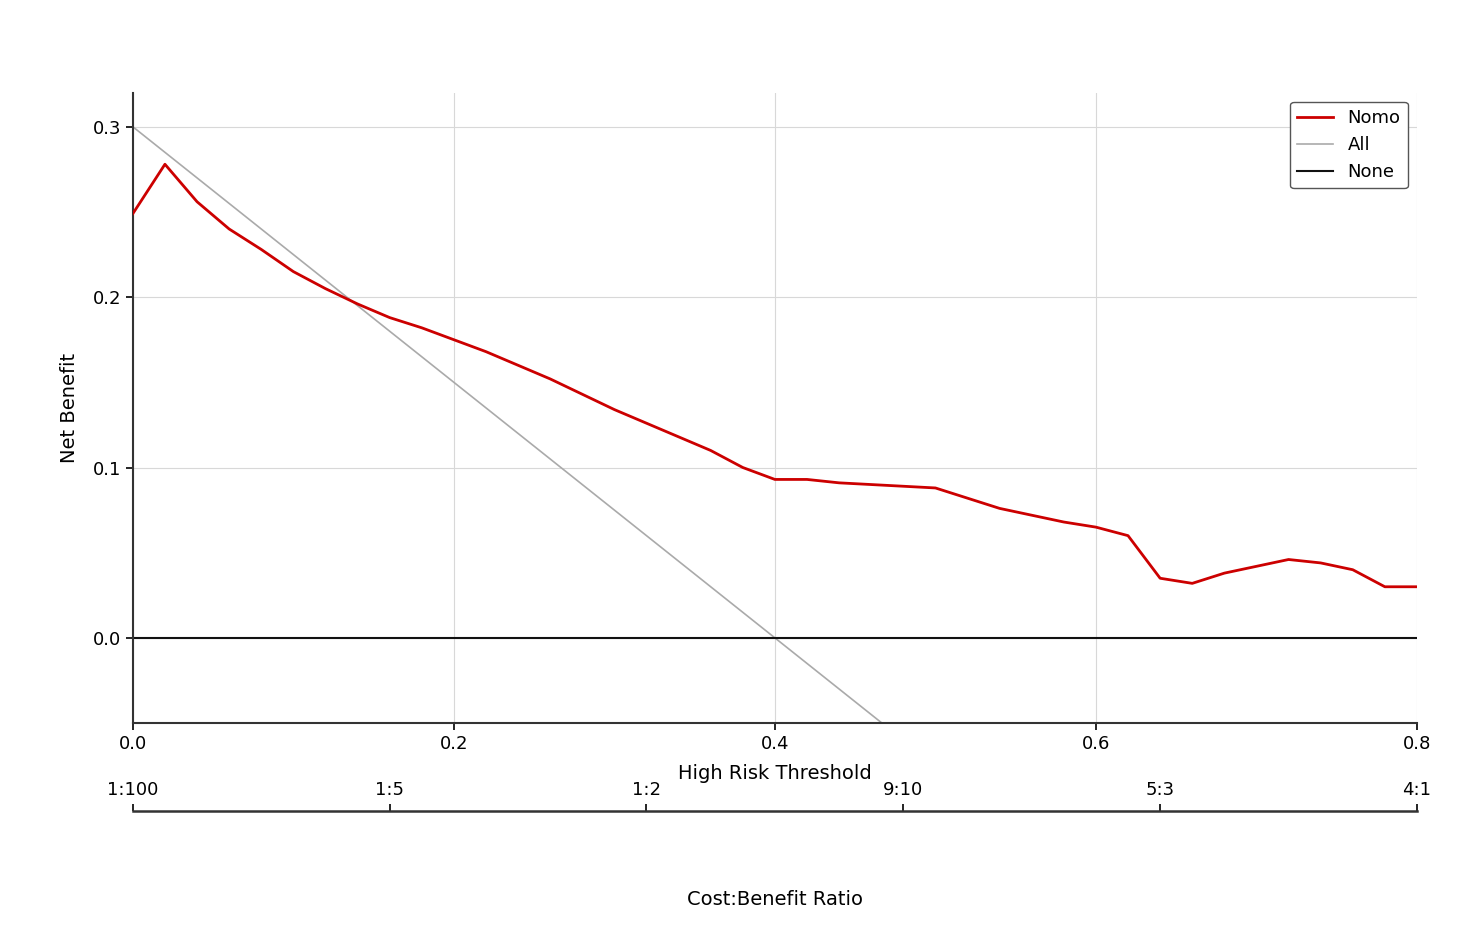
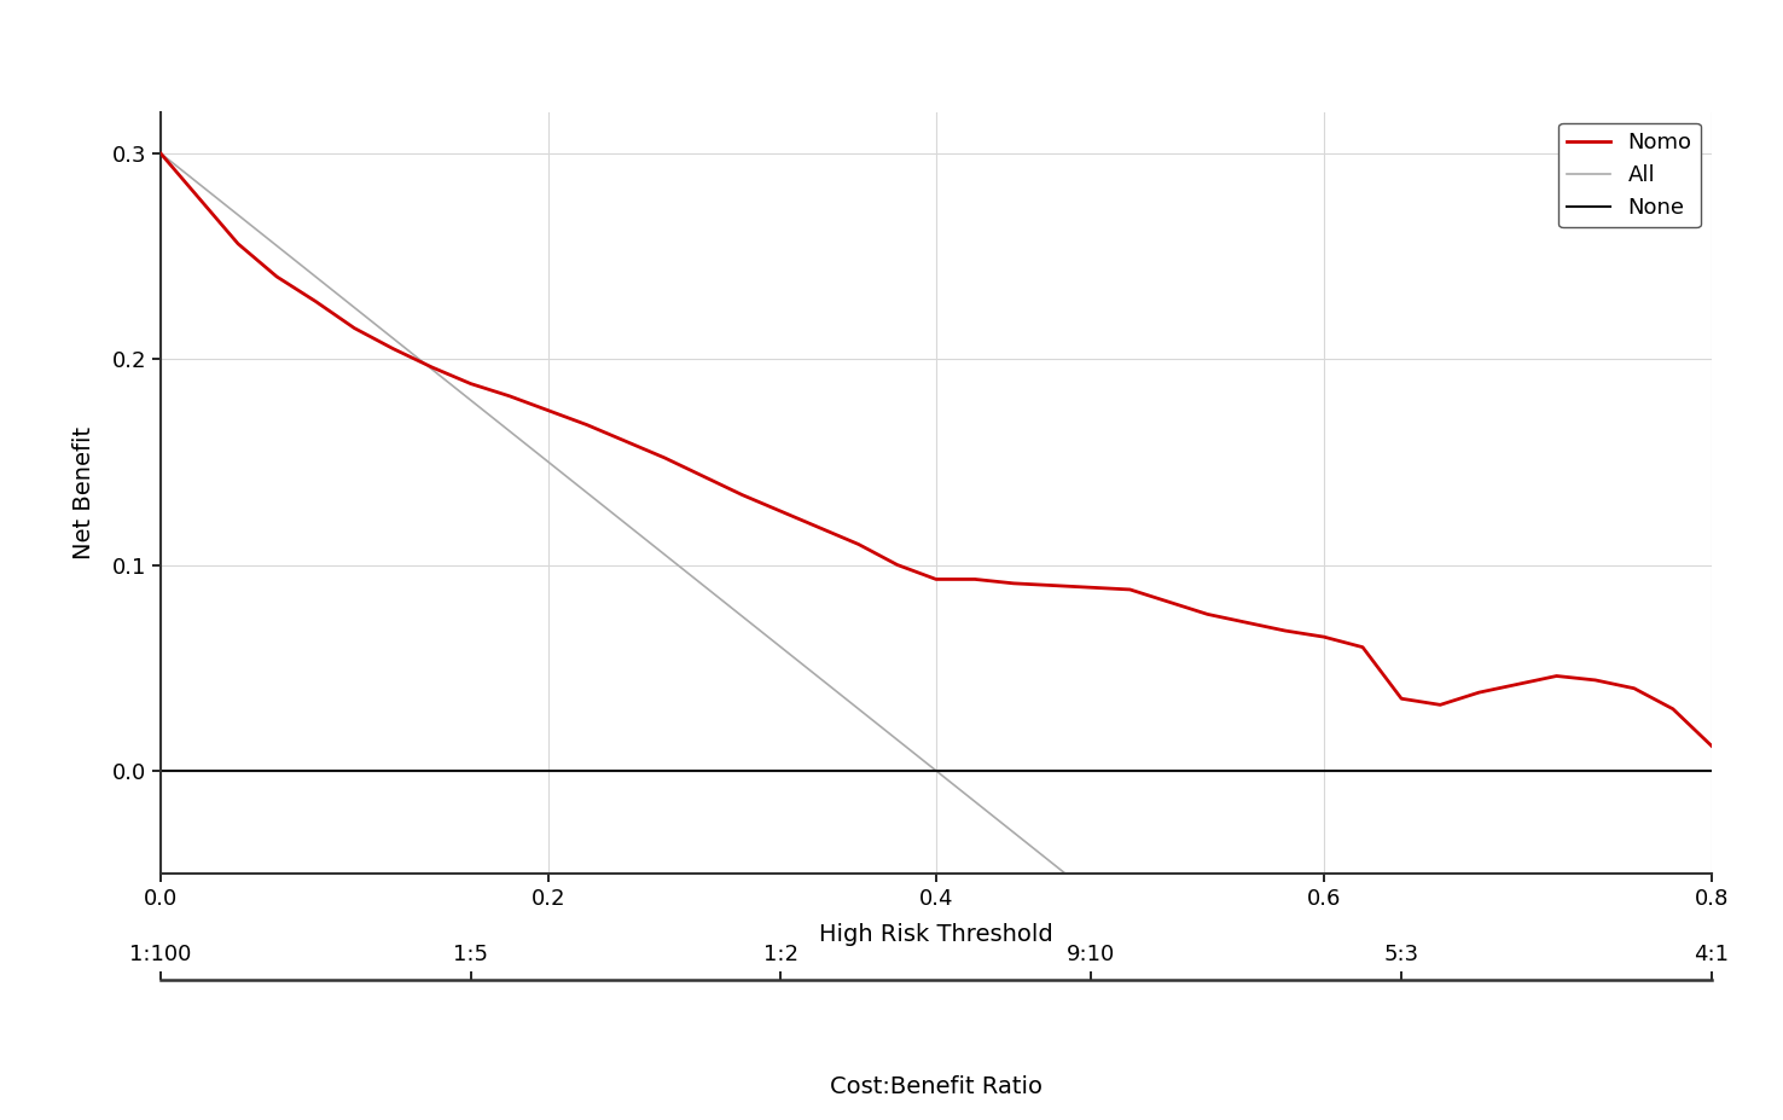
0.0: 0.249 -> 0.300
0.8: 0.030 -> 0.012
